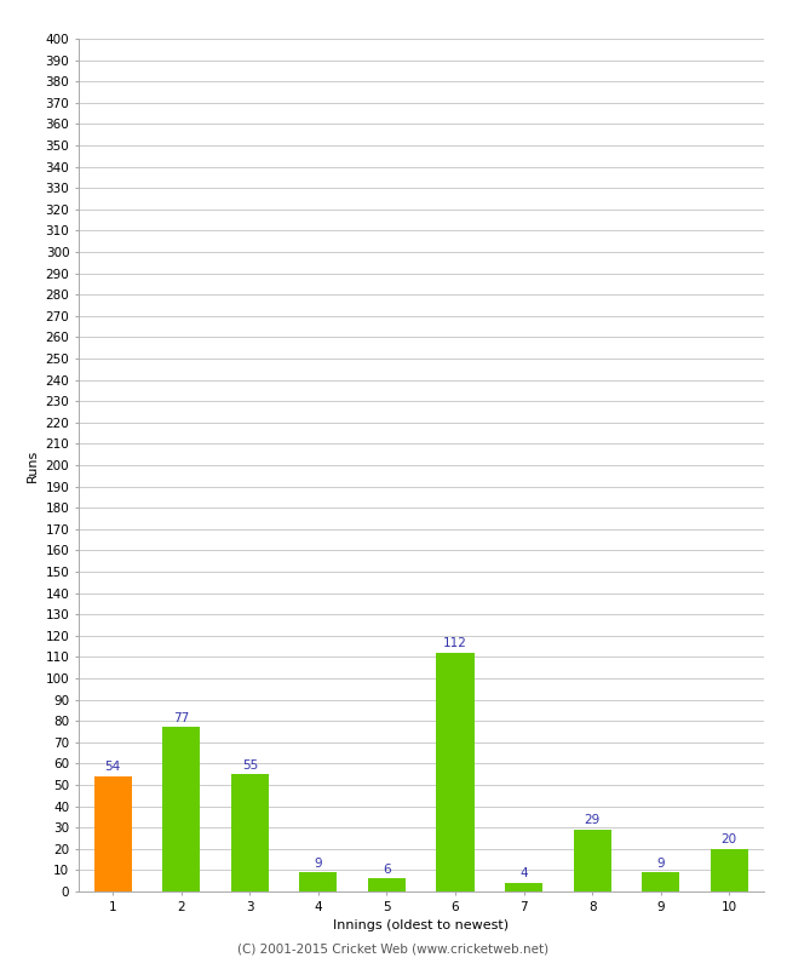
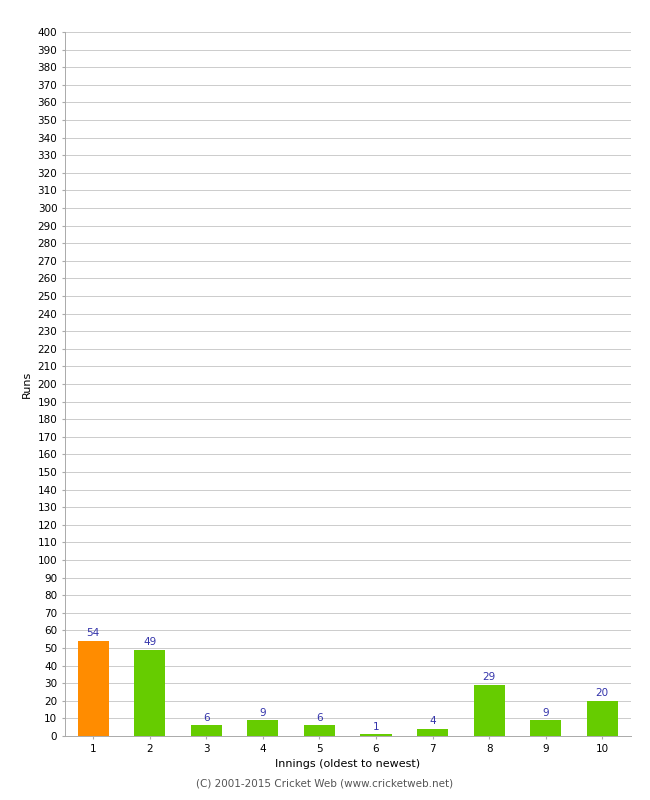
2: 77 -> 49
3: 55 -> 6
6: 112 -> 1
